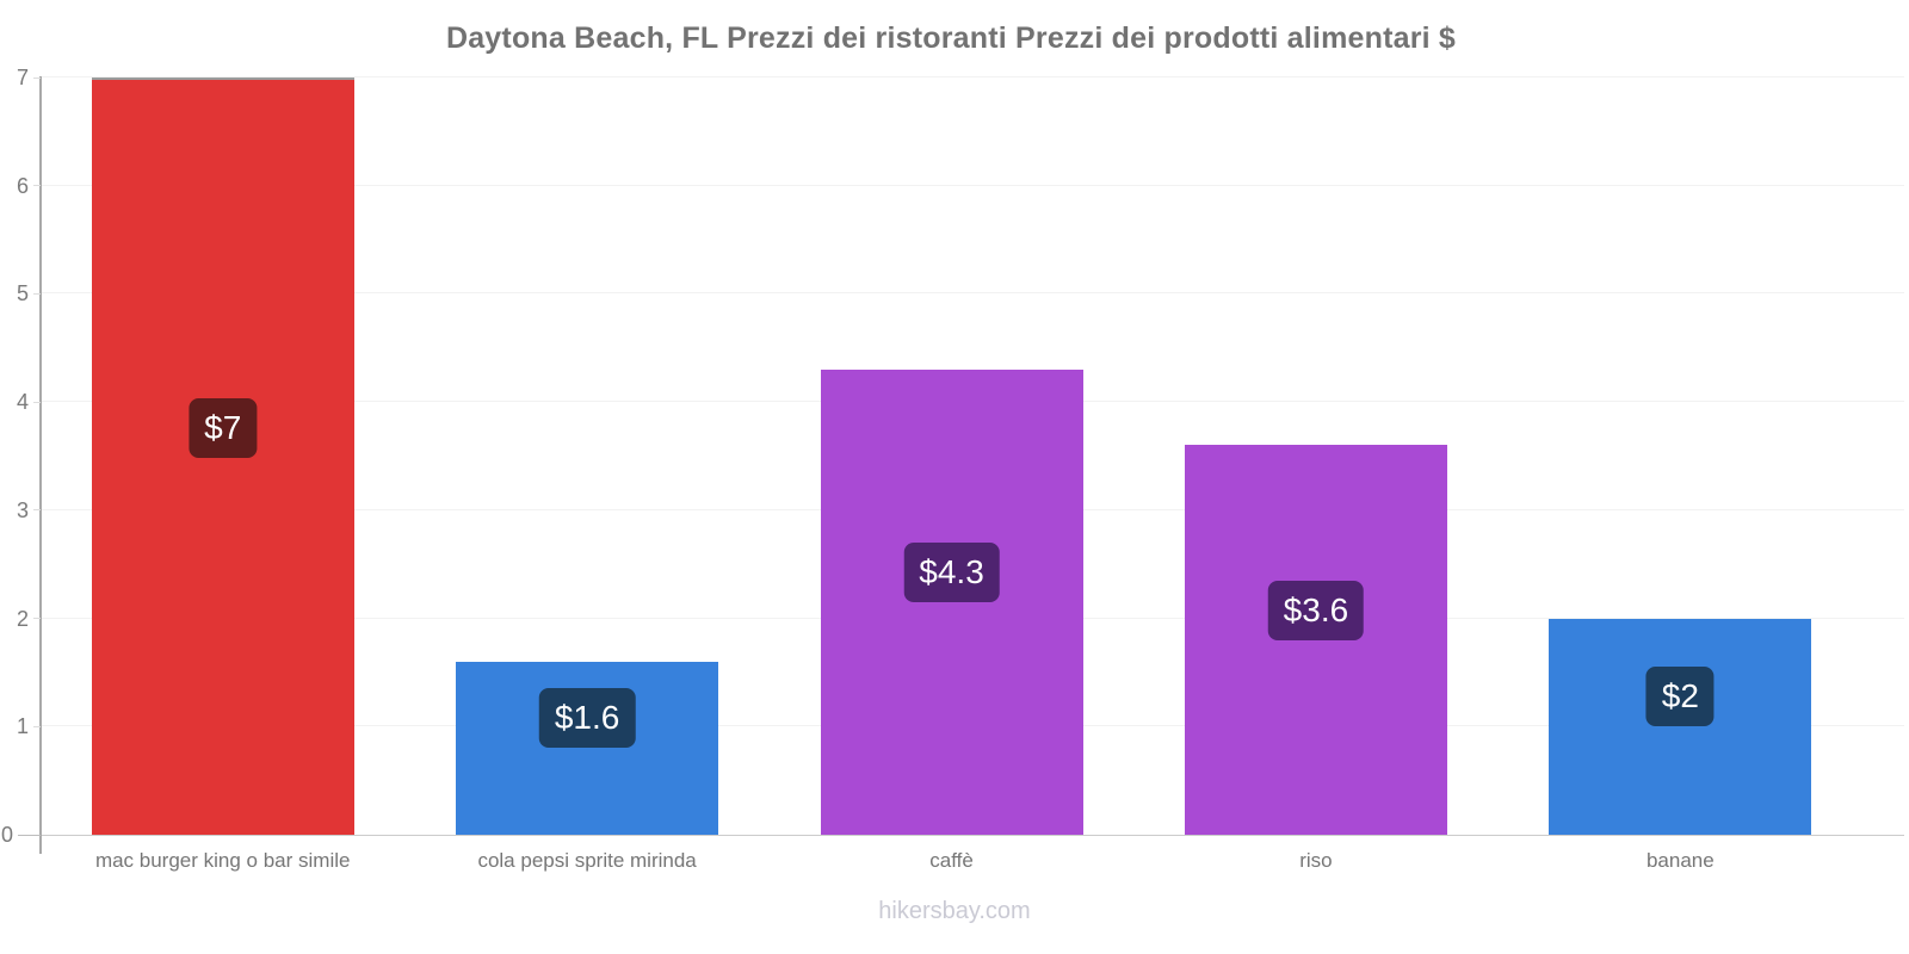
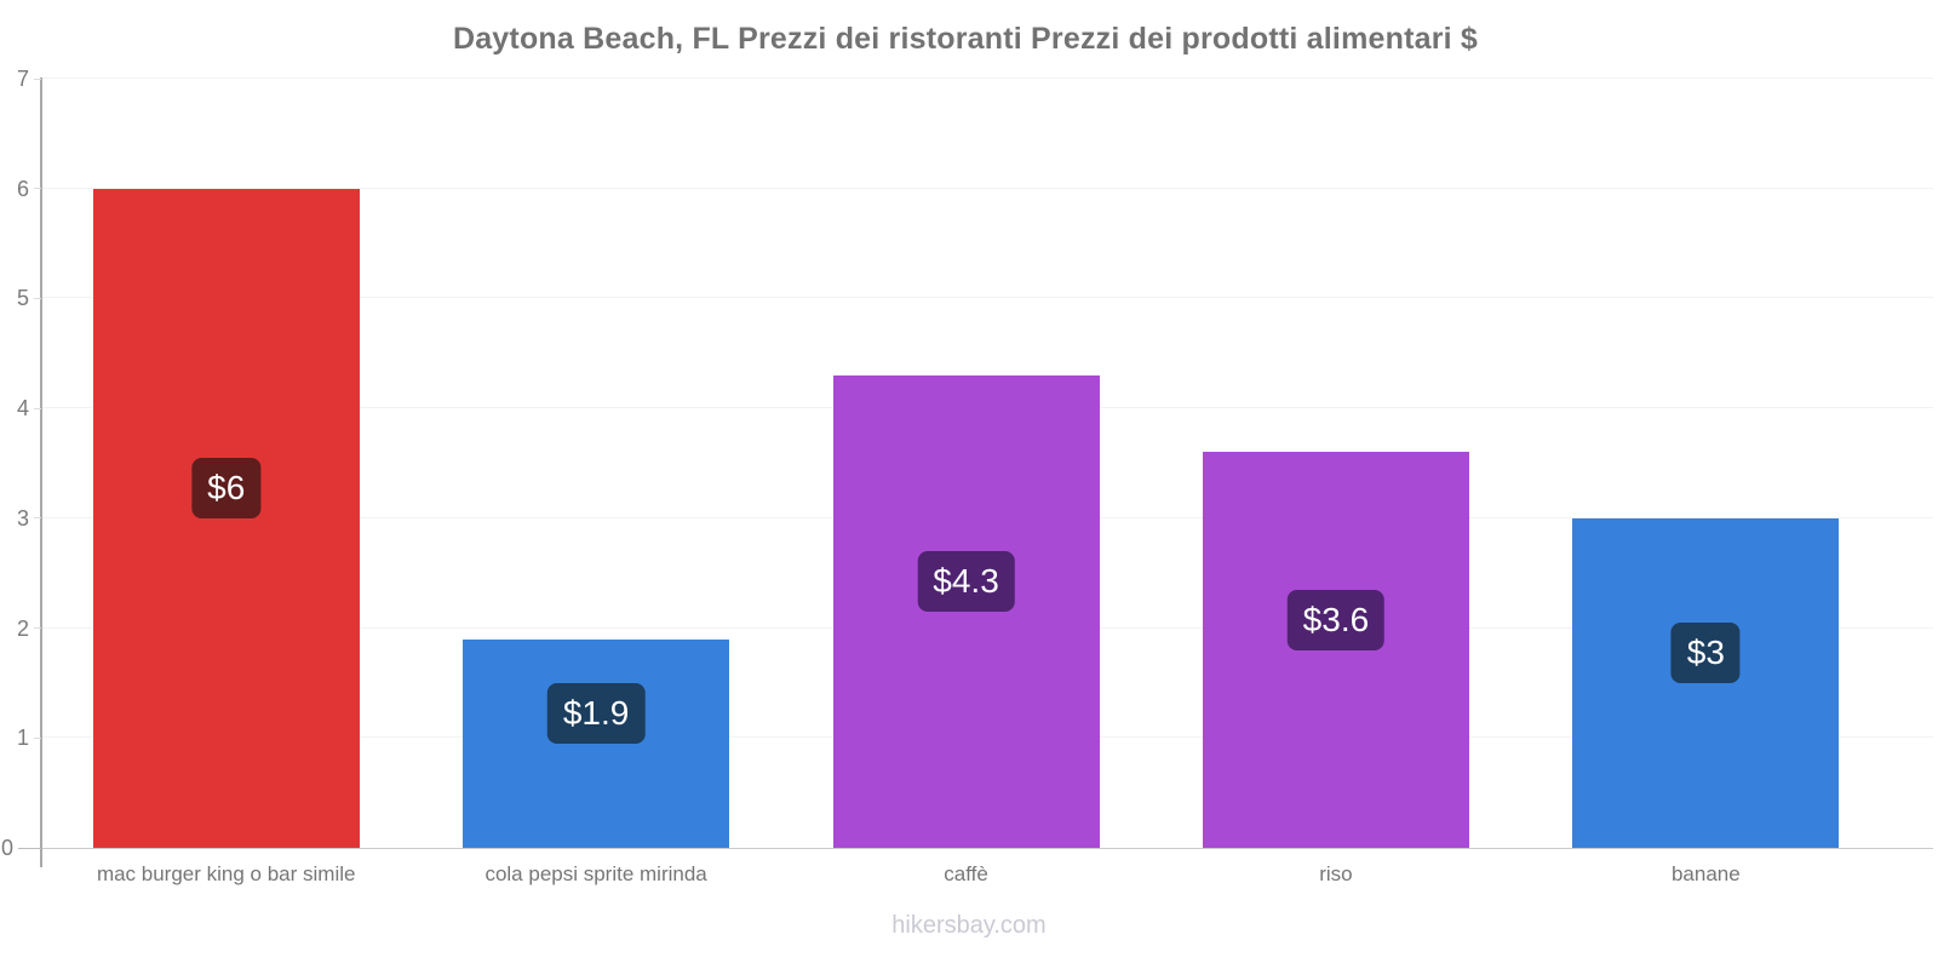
mac burger king o bar simile: $7 -> $6
cola pepsi sprite mirinda: $1.6 -> $1.9
banane: $2 -> $3
